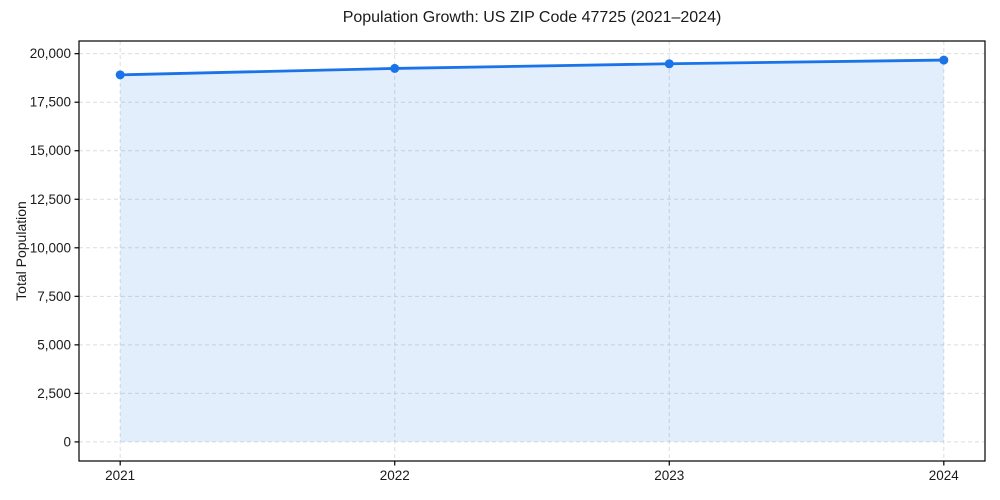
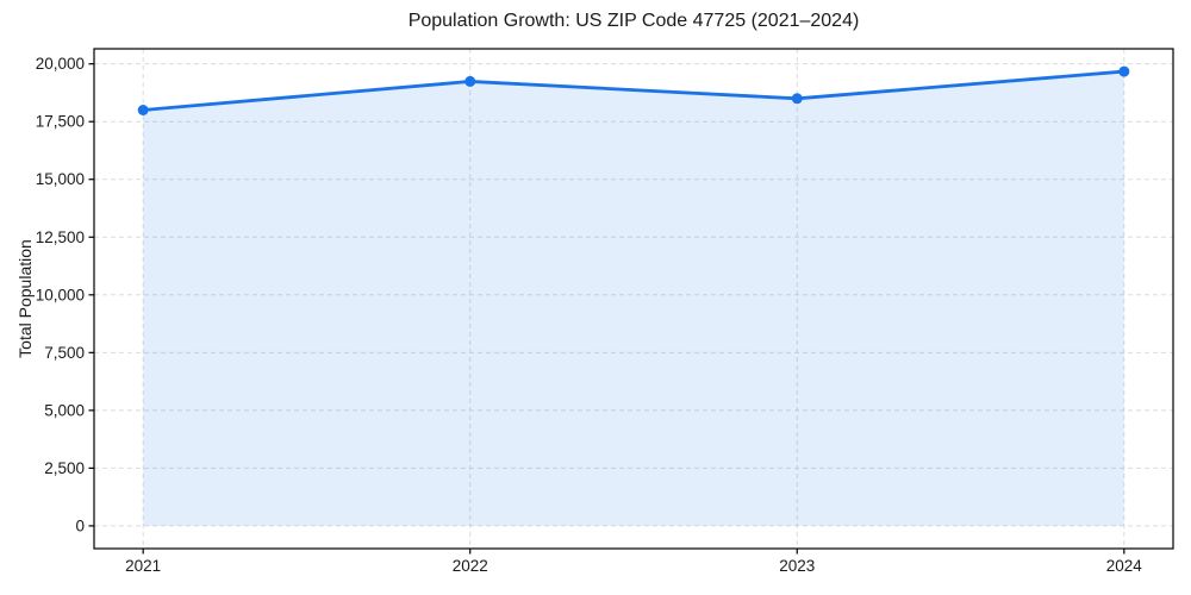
2021: 18900 -> 18000
2023: 19500 -> 18500
